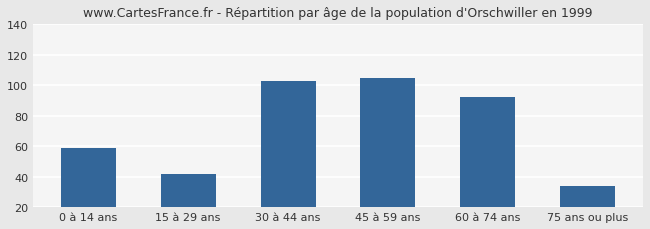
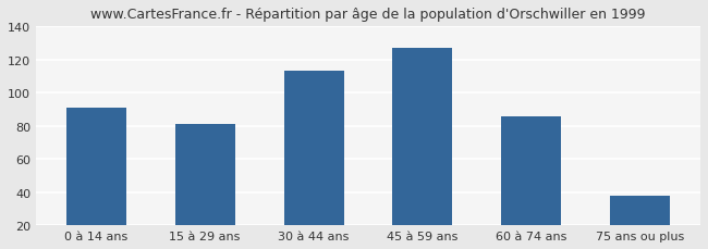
0 à 14 ans: 59 -> 91
15 à 29 ans: 42 -> 81
30 à 44 ans: 103 -> 113
45 à 59 ans: 105 -> 127
60 à 74 ans: 92 -> 86
75 ans ou plus: 34 -> 38
